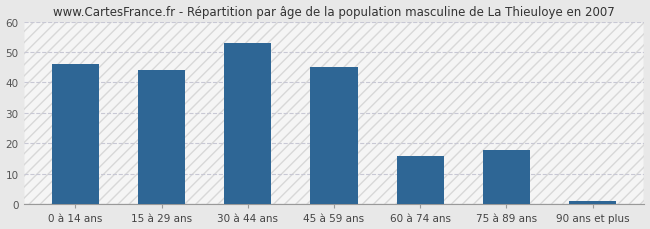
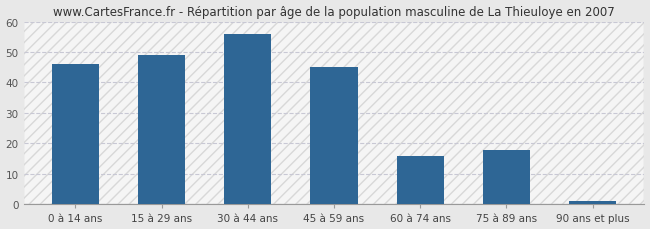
15 à 29 ans: 44 -> 49
30 à 44 ans: 53 -> 56
